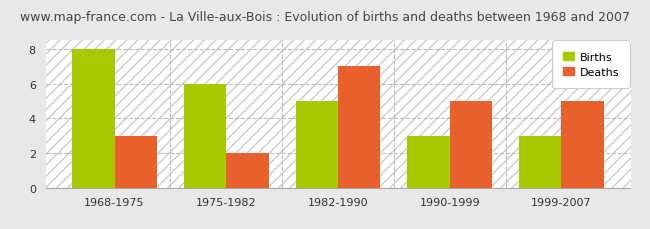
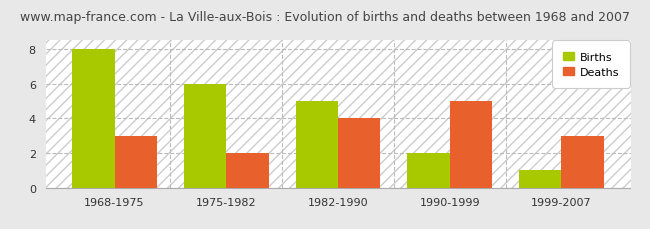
Deaths/1982-1990: 7 -> 4
Births/1990-1999: 3 -> 2
Births/1999-2007: 3 -> 1
Deaths/1999-2007: 5 -> 3
